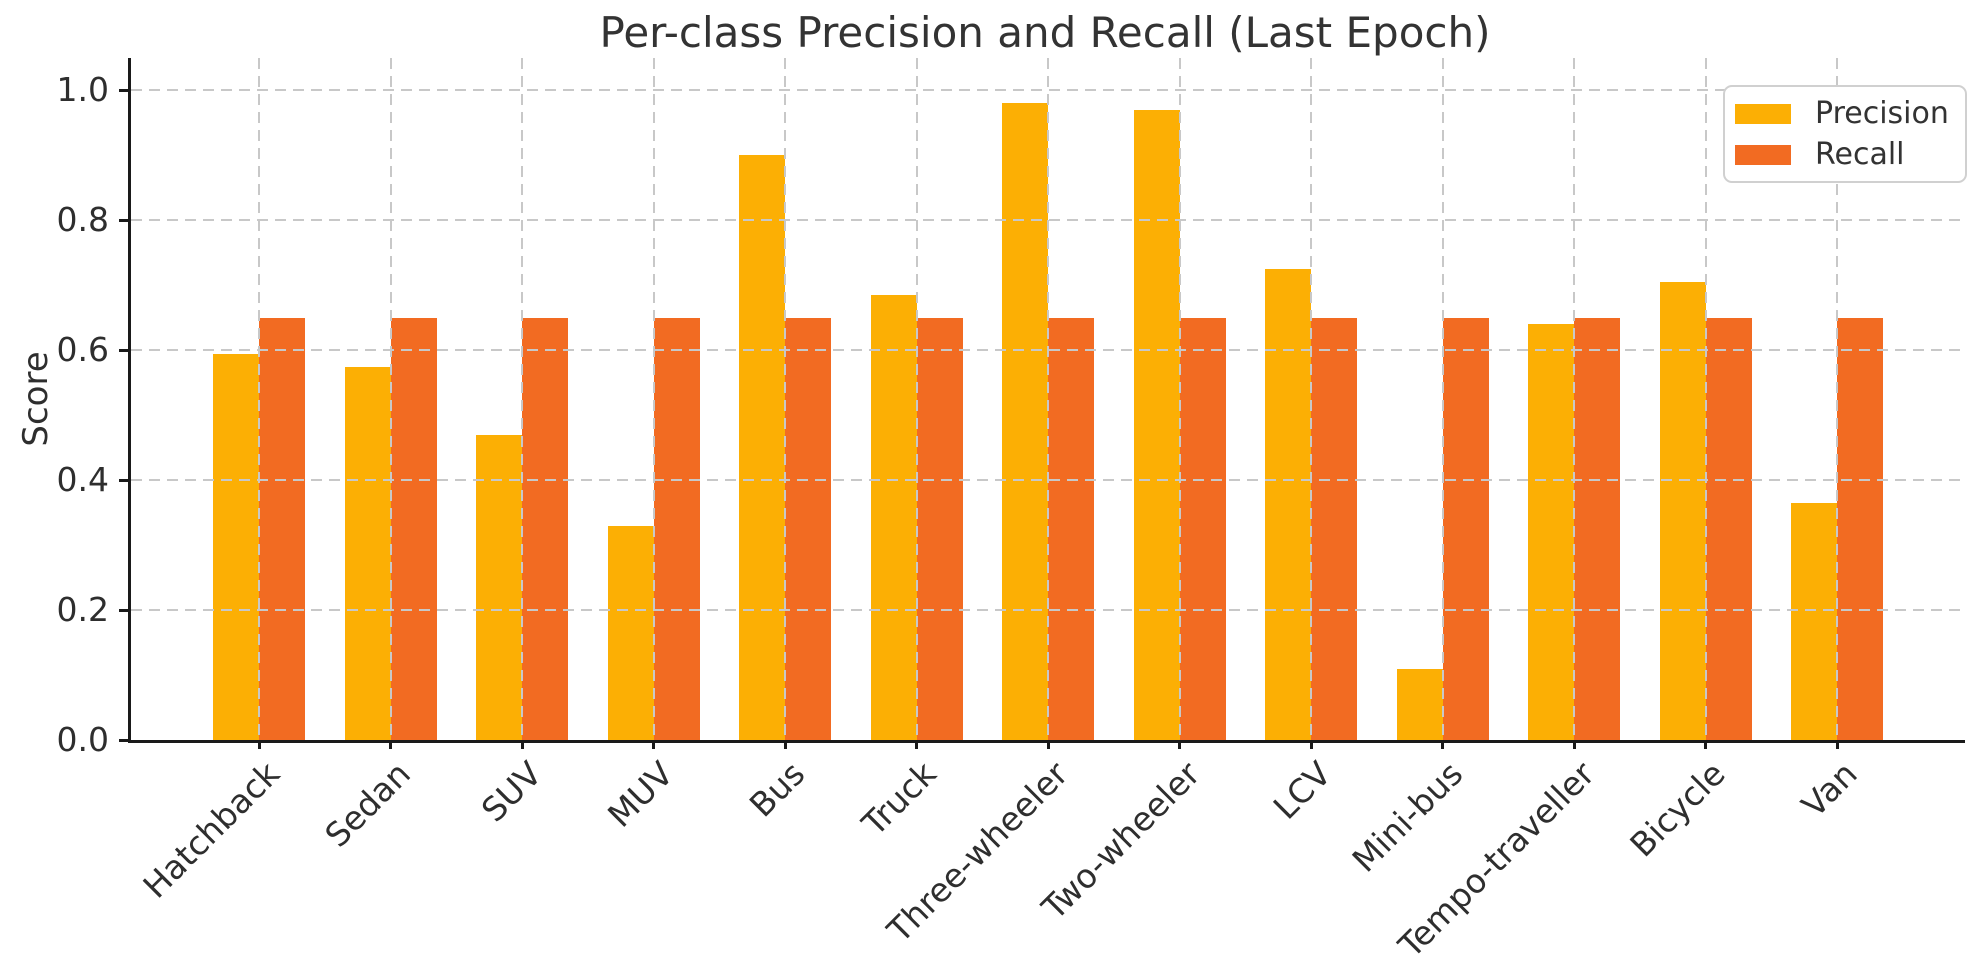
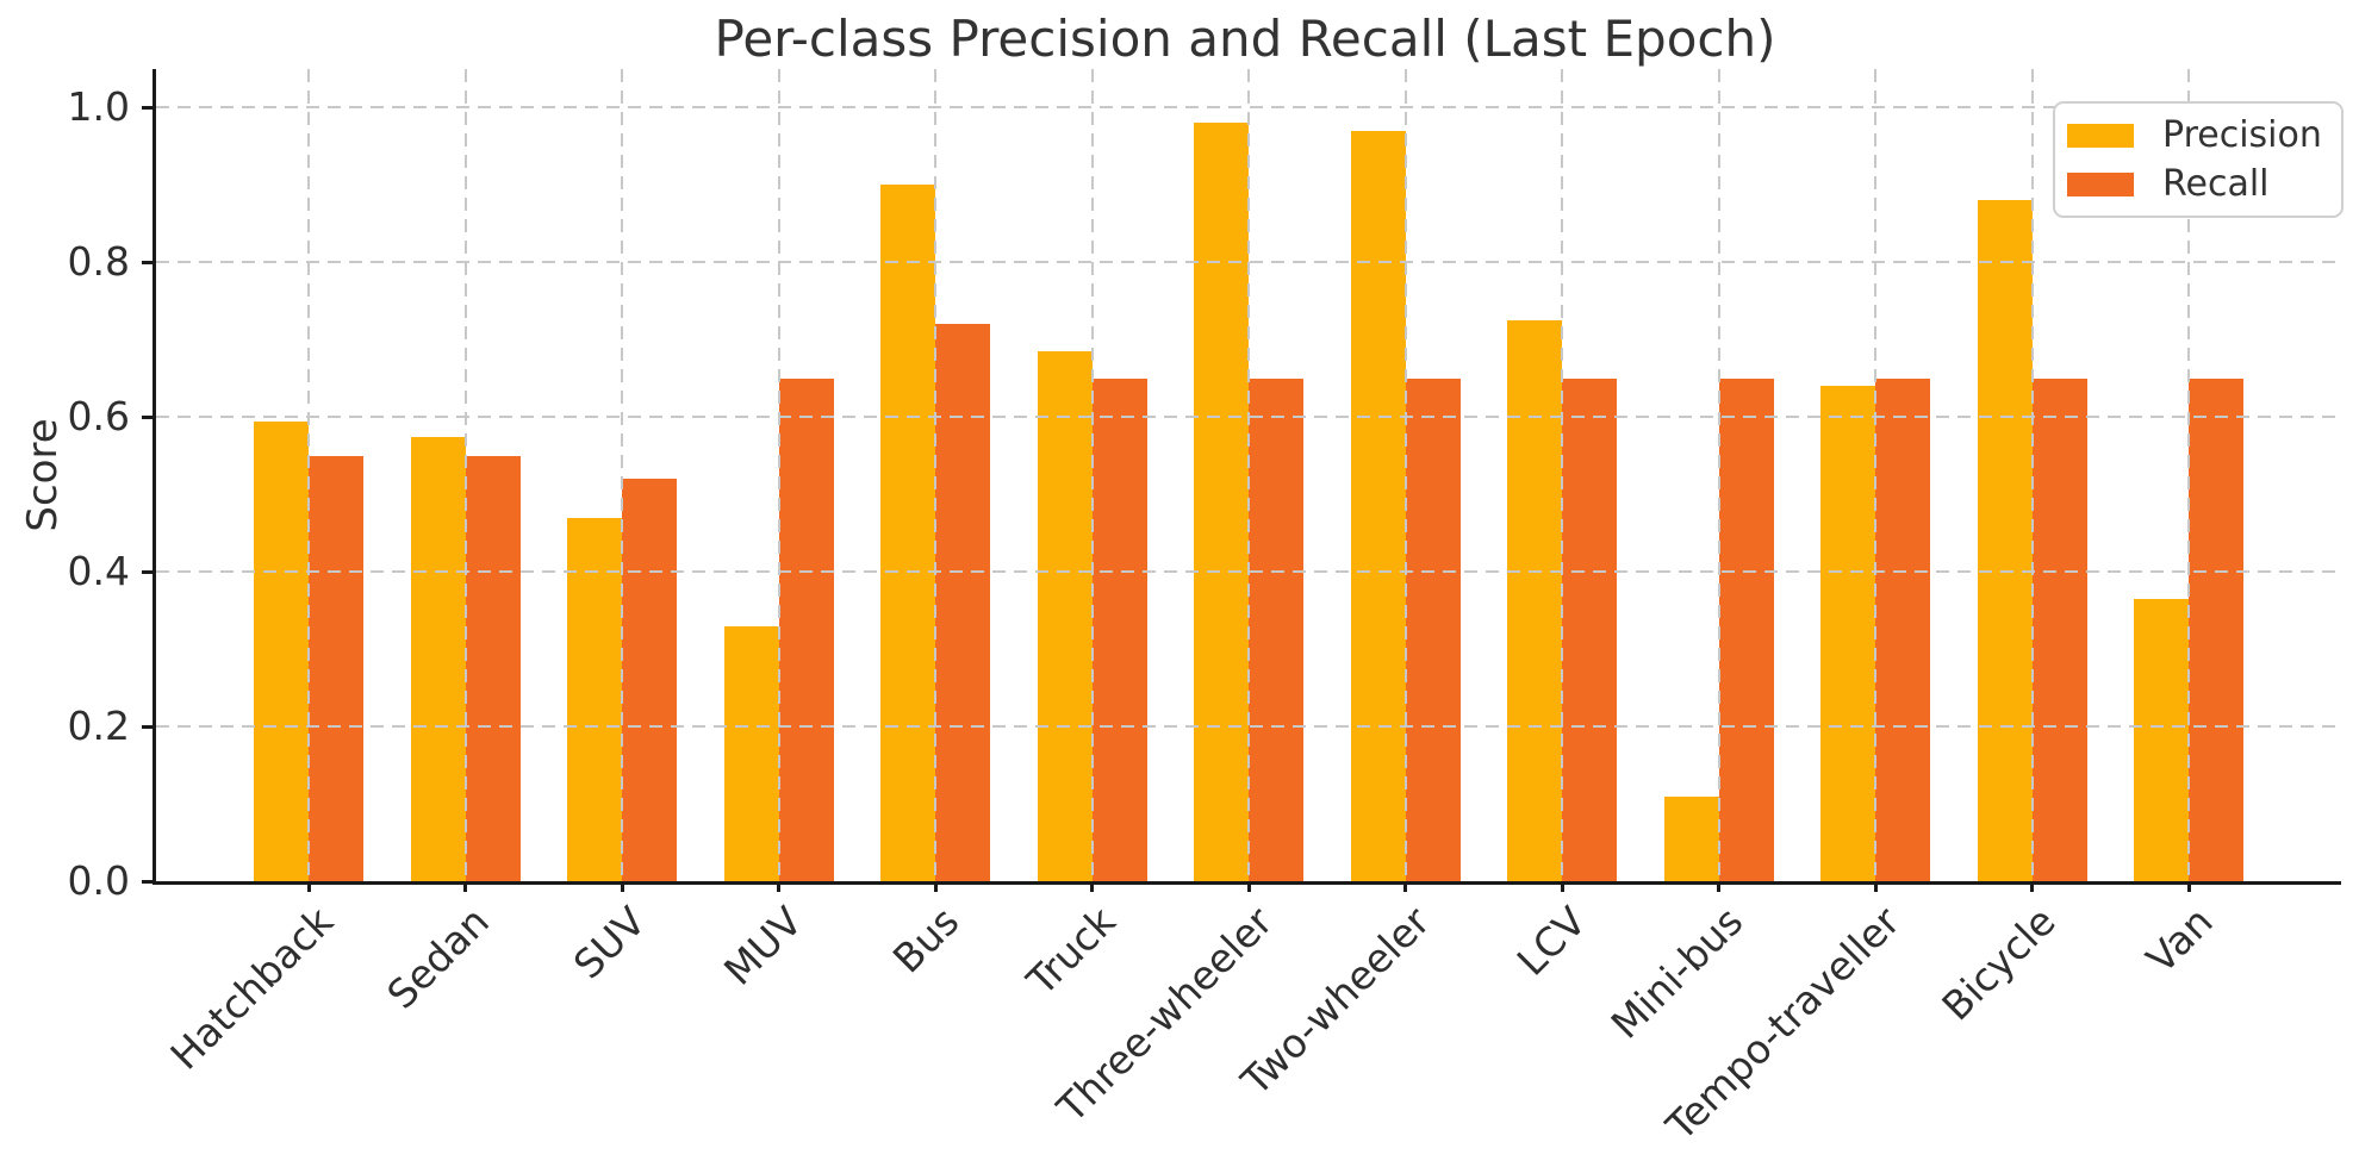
Recall/Hatchback: 0.65 -> 0.55
Recall/Sedan: 0.65 -> 0.55
Recall/SUV: 0.65 -> 0.52
Recall/Bus: 0.65 -> 0.72
Precision/Bicycle: 0.70 -> 0.88
